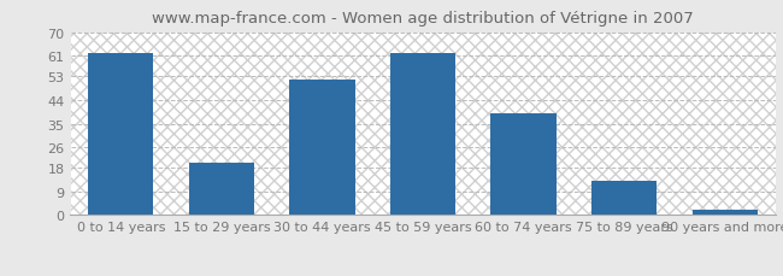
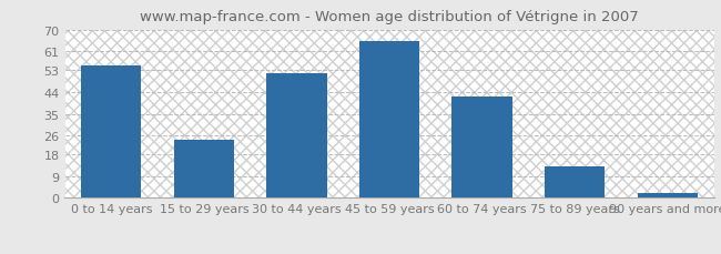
0 to 14 years: 62 -> 55
15 to 29 years: 20 -> 24
45 to 59 years: 62 -> 65
60 to 74 years: 39 -> 42
